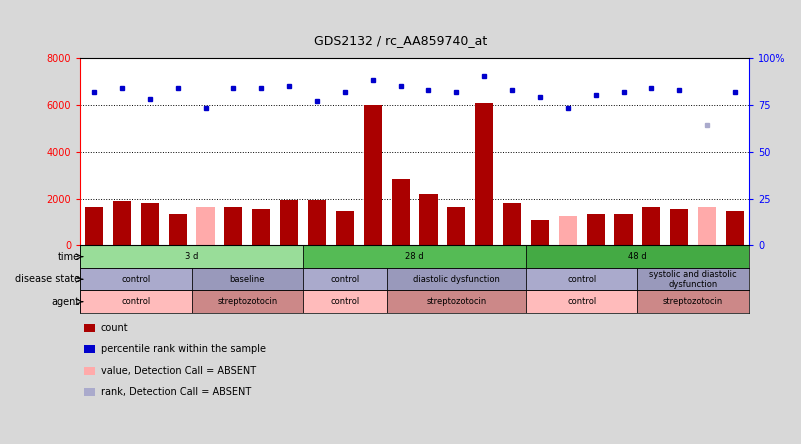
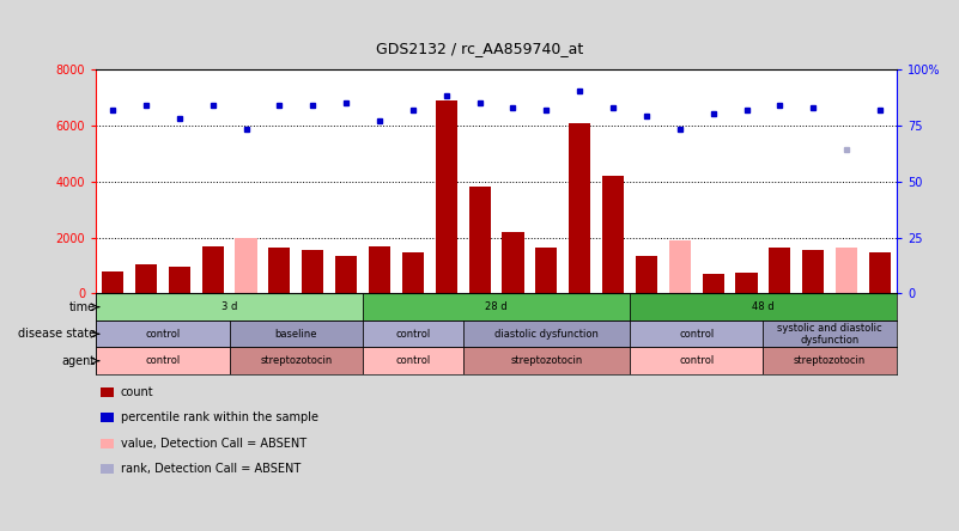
GSM107412: 1650 -> 800
GSM107413: 1900 -> 1050
GSM107414: 1800 -> 950
GSM107415: 1350 -> 1700
GSM107416: 1650 -> 2000
GSM107419: 1950 -> 1350
GSM107420: 1950 -> 1700
GSM107422: 6000 -> 6900
GSM107423: 2850 -> 3800
GSM107427: 1800 -> 4200
GSM107428: 1100 -> 1350
GSM107429: 1250 -> 1900
GSM107430: 1350 -> 700
GSM107431: 1350 -> 750
